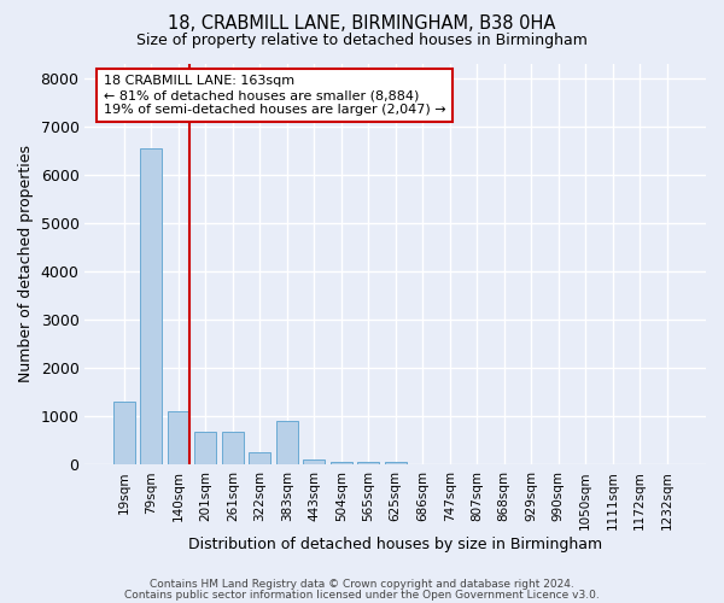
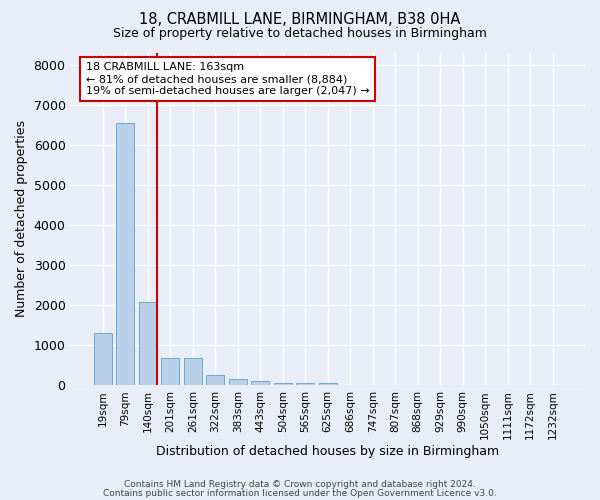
140sqm: 1100 -> 2080
383sqm: 900 -> 150
